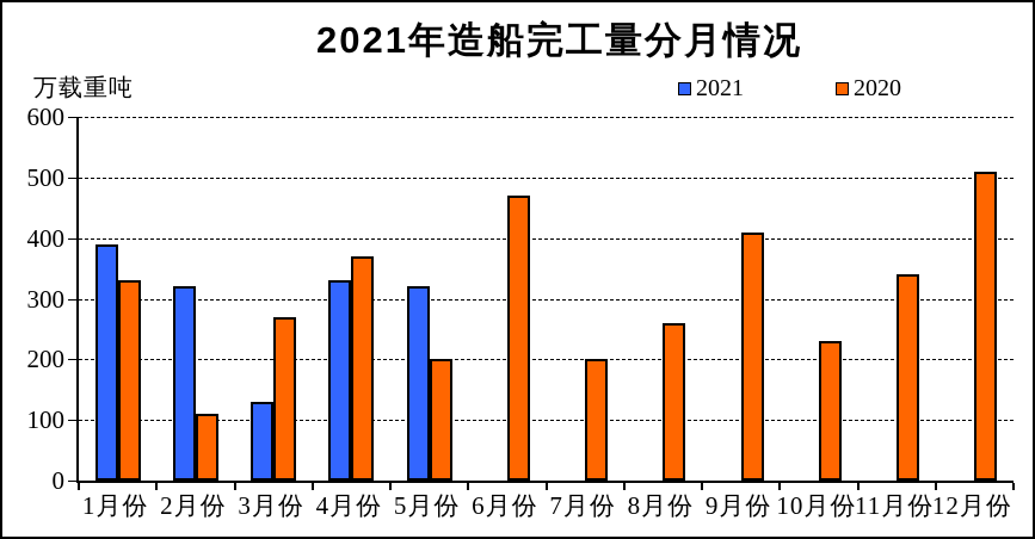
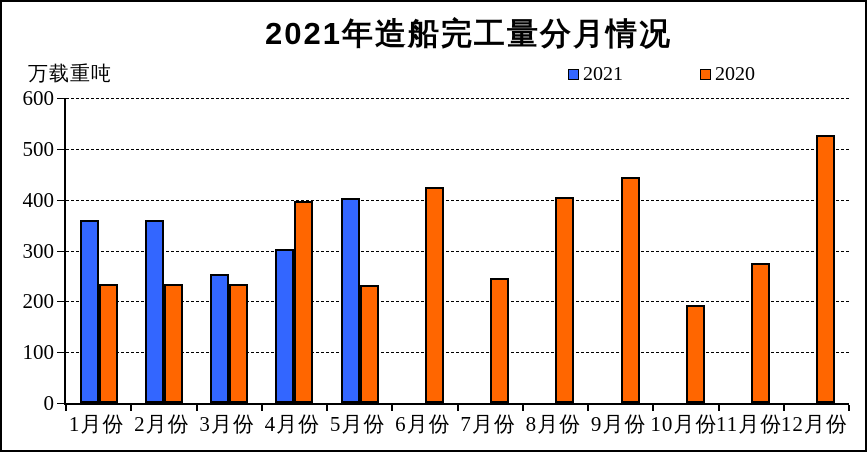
2021/1月份: 390 -> 360
2020/1月份: 330 -> 230
2021/2月份: 320 -> 360
2020/2月份: 110 -> 230
2021/3月份: 130 -> 250
2020/3月份: 270 -> 230
2021/4月份: 330 -> 300
2020/4月份: 370 -> 400
2021/5月份: 320 -> 400
2020/5月份: 200 -> 230
2020/6月份: 470 -> 420
2020/7月份: 200 -> 250
2020/8月份: 260 -> 410
2020/9月份: 410 -> 440
2020/10月份: 230 -> 190
2020/11月份: 340 -> 280
2020/12月份: 510 -> 530
